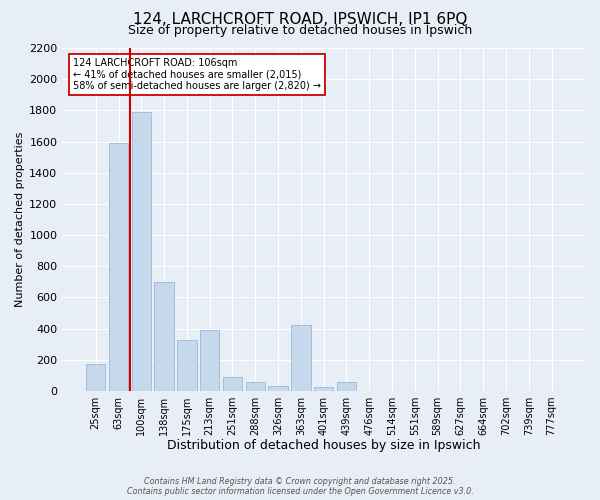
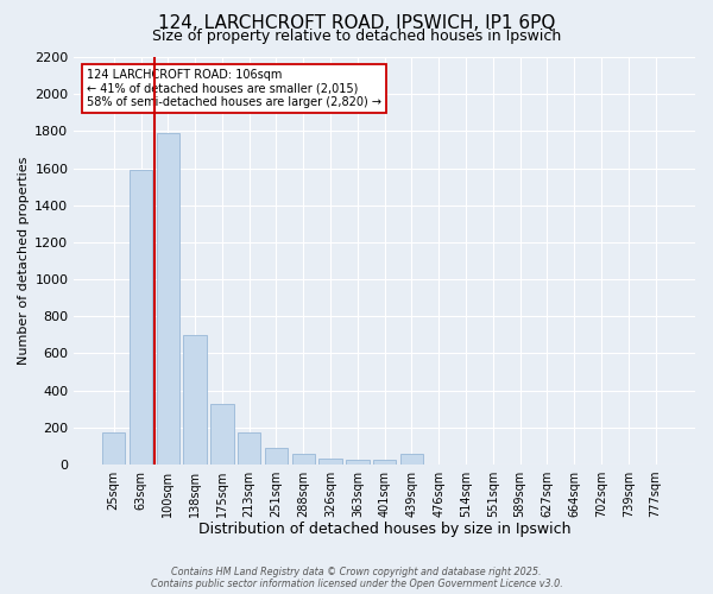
213sqm: 390 -> 180
363sqm: 420 -> 20
